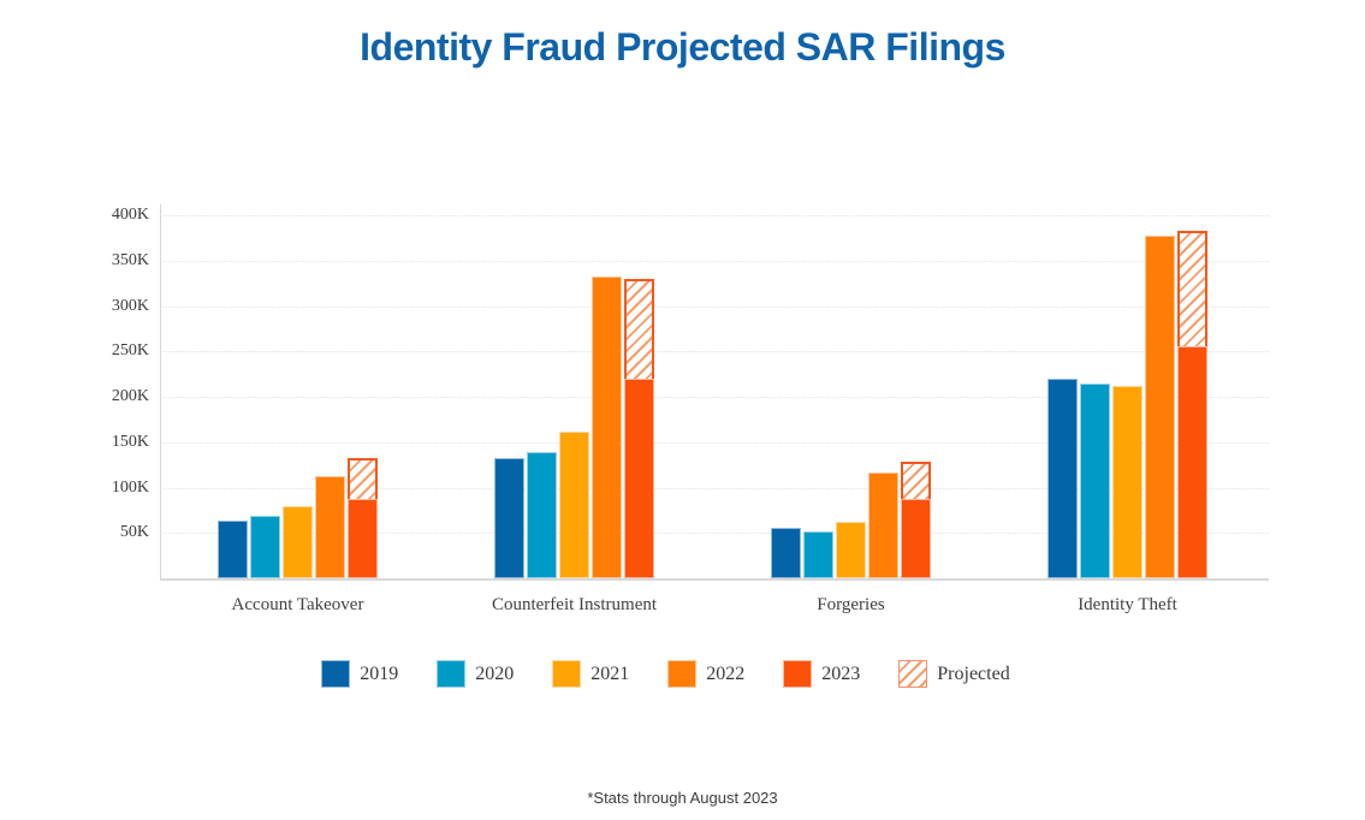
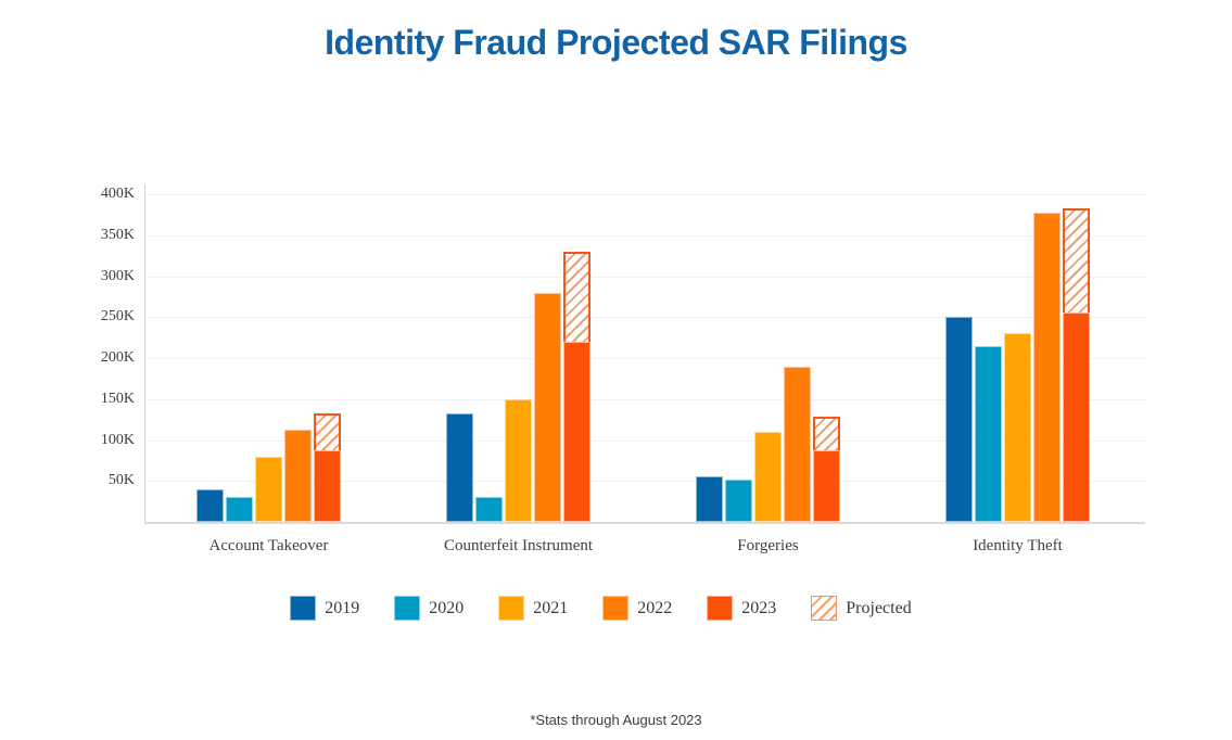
2019/Account Takeover: 60K -> 40K
2020/Account Takeover: 70K -> 30K
2020/Counterfeit Instrument: 140K -> 30K
2021/Counterfeit Instrument: 160K -> 150K
2022/Counterfeit Instrument: 330K -> 280K
2021/Forgeries: 60K -> 110K
2022/Forgeries: 120K -> 190K
2019/Identity Theft: 220K -> 250K
2021/Identity Theft: 210K -> 230K
